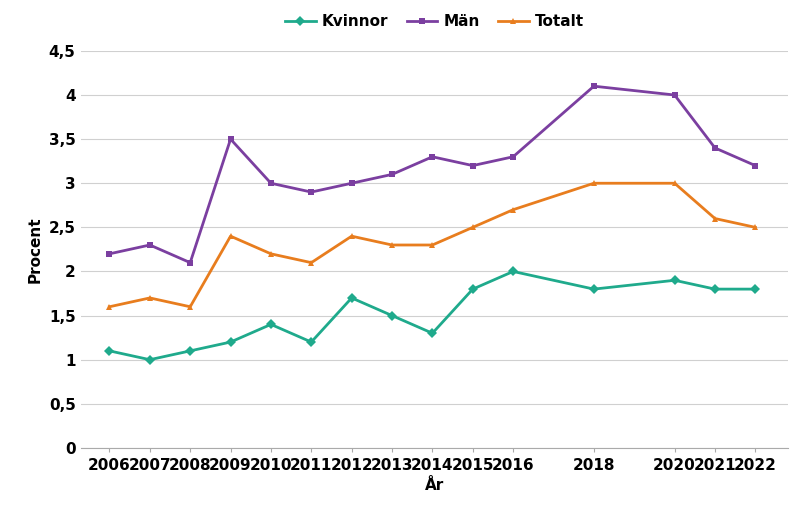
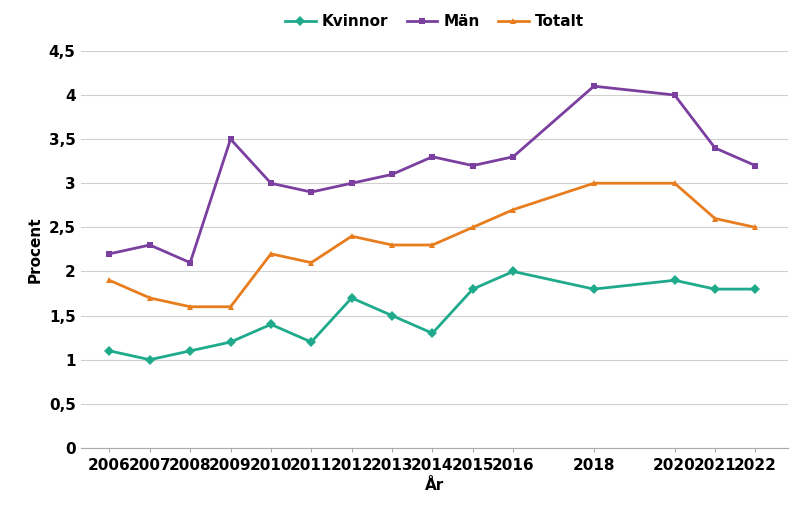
Totalt/2006: 1,6 -> 1,9
Totalt/2009: 2,4 -> 1,6
